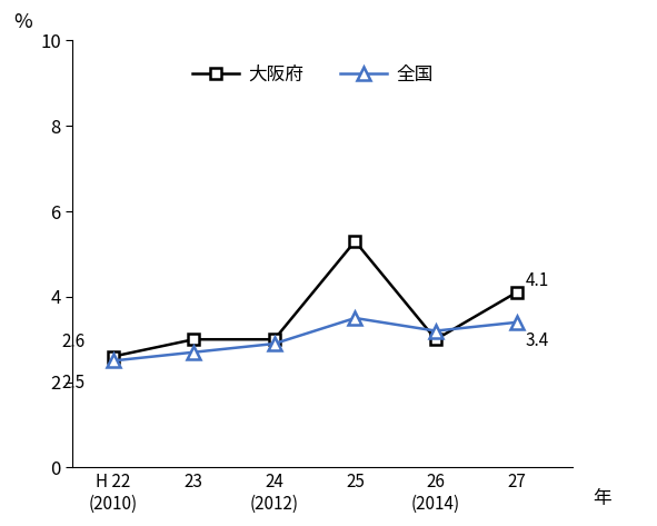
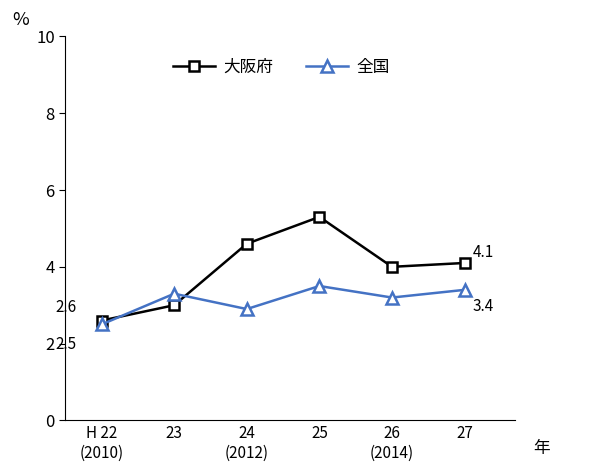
全国/23: 2.7 -> 3.3
大阪府/24 (2012): 3.0 -> 4.6
大阪府/26 (2014): 3.0 -> 4.0
